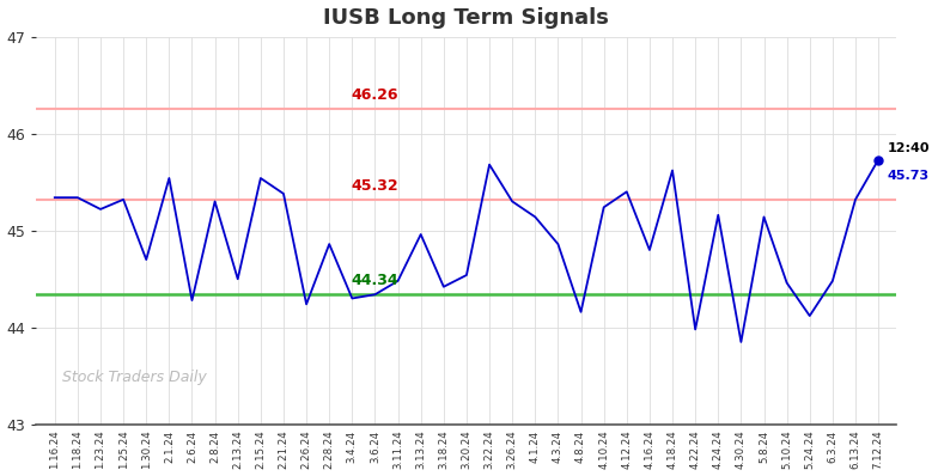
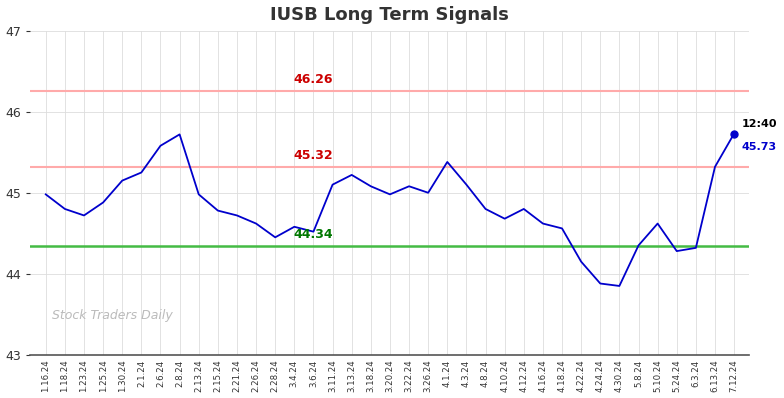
1.16.24: 45.34 -> 44.98
1.18.24: 45.34 -> 44.80
1.23.24: 45.22 -> 44.72
1.25.24: 45.32 -> 44.88
1.30.24: 44.70 -> 45.15
2.1.24: 45.54 -> 45.25
2.6.24: 44.28 -> 45.58
2.8.24: 45.30 -> 45.72
2.13.24: 44.50 -> 44.98
2.15.24: 45.54 -> 44.78
2.21.24: 45.38 -> 44.72
2.26.24: 44.24 -> 44.62
2.28.24: 44.86 -> 44.45
3.4.24: 44.30 -> 44.58
3.6.24: 44.34 -> 44.52
3.11.24: 44.48 -> 45.10
3.13.24: 44.96 -> 45.22
3.18.24: 44.42 -> 45.08
3.20.24: 44.54 -> 44.98
3.22.24: 45.68 -> 45.08
3.26.24: 45.30 -> 45.00
4.1.24: 45.14 -> 45.38
4.3.24: 44.86 -> 45.10
4.8.24: 44.16 -> 44.80
4.10.24: 45.24 -> 44.68
4.12.24: 45.40 -> 44.80
4.16.24: 44.80 -> 44.62
4.18.24: 45.62 -> 44.56
4.22.24: 43.98 -> 44.15
4.24.24: 45.16 -> 43.88
5.8.24: 45.14 -> 44.35
5.10.24: 44.46 -> 44.62
5.24.24: 44.12 -> 44.28
6.3.24: 44.48 -> 44.32
